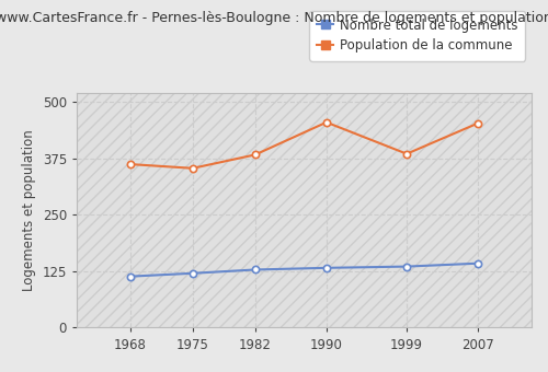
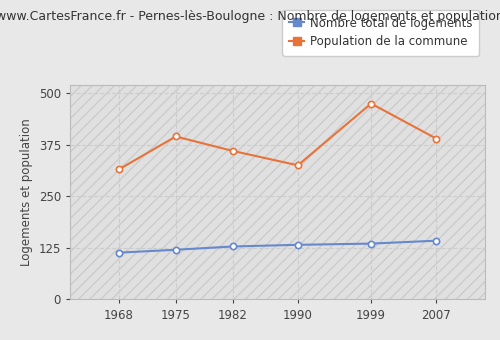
Population de la commune/1968: 362 -> 315
Population de la commune/1975: 353 -> 395
Population de la commune/1982: 383 -> 360
Population de la commune/1990: 455 -> 325
Population de la commune/1999: 385 -> 475
Population de la commune/2007: 453 -> 390
